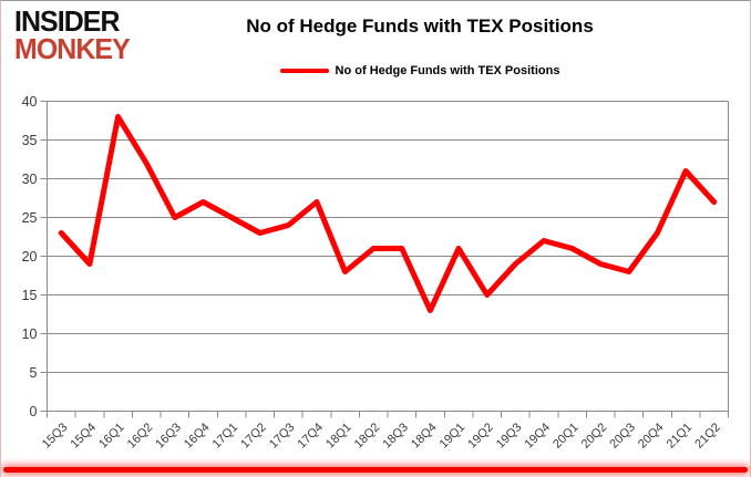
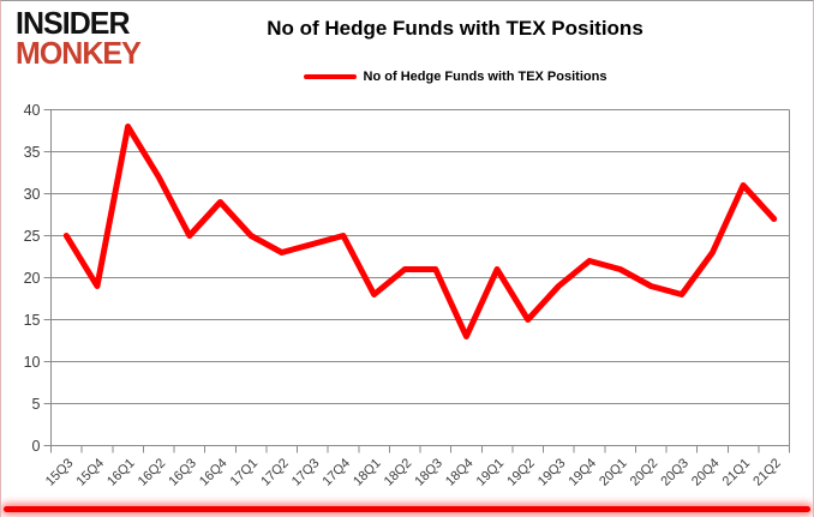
15Q3: 23 -> 25
16Q4: 27 -> 29
17Q4: 27 -> 25
